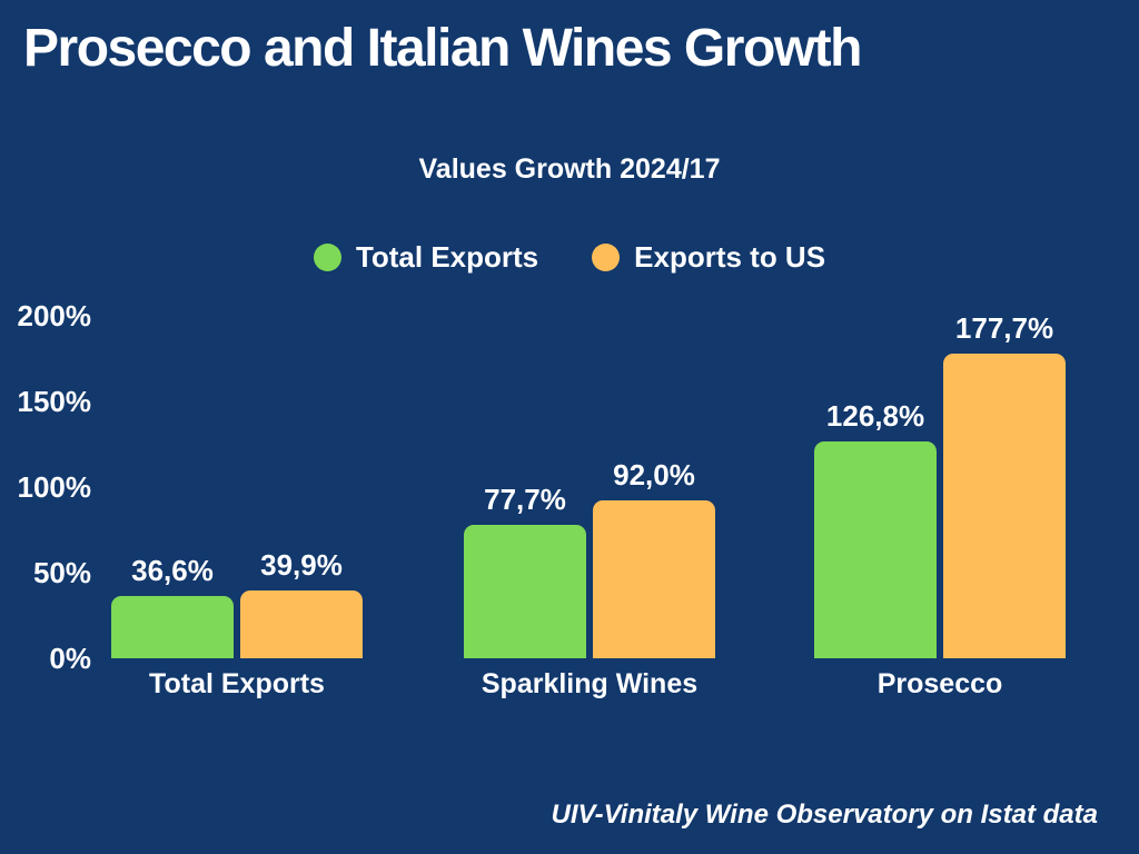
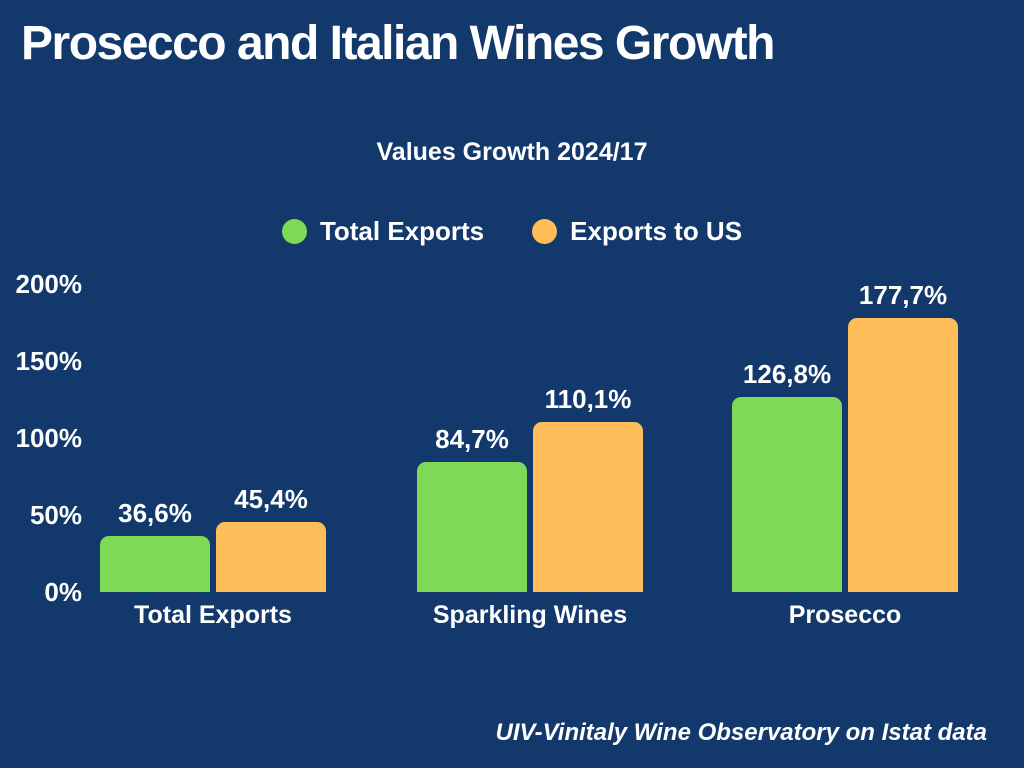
Exports to US/Total Exports: 39,9% -> 45,4%
Total Exports/Sparkling Wines: 77,7% -> 84,7%
Exports to US/Sparkling Wines: 92,0% -> 110,1%
